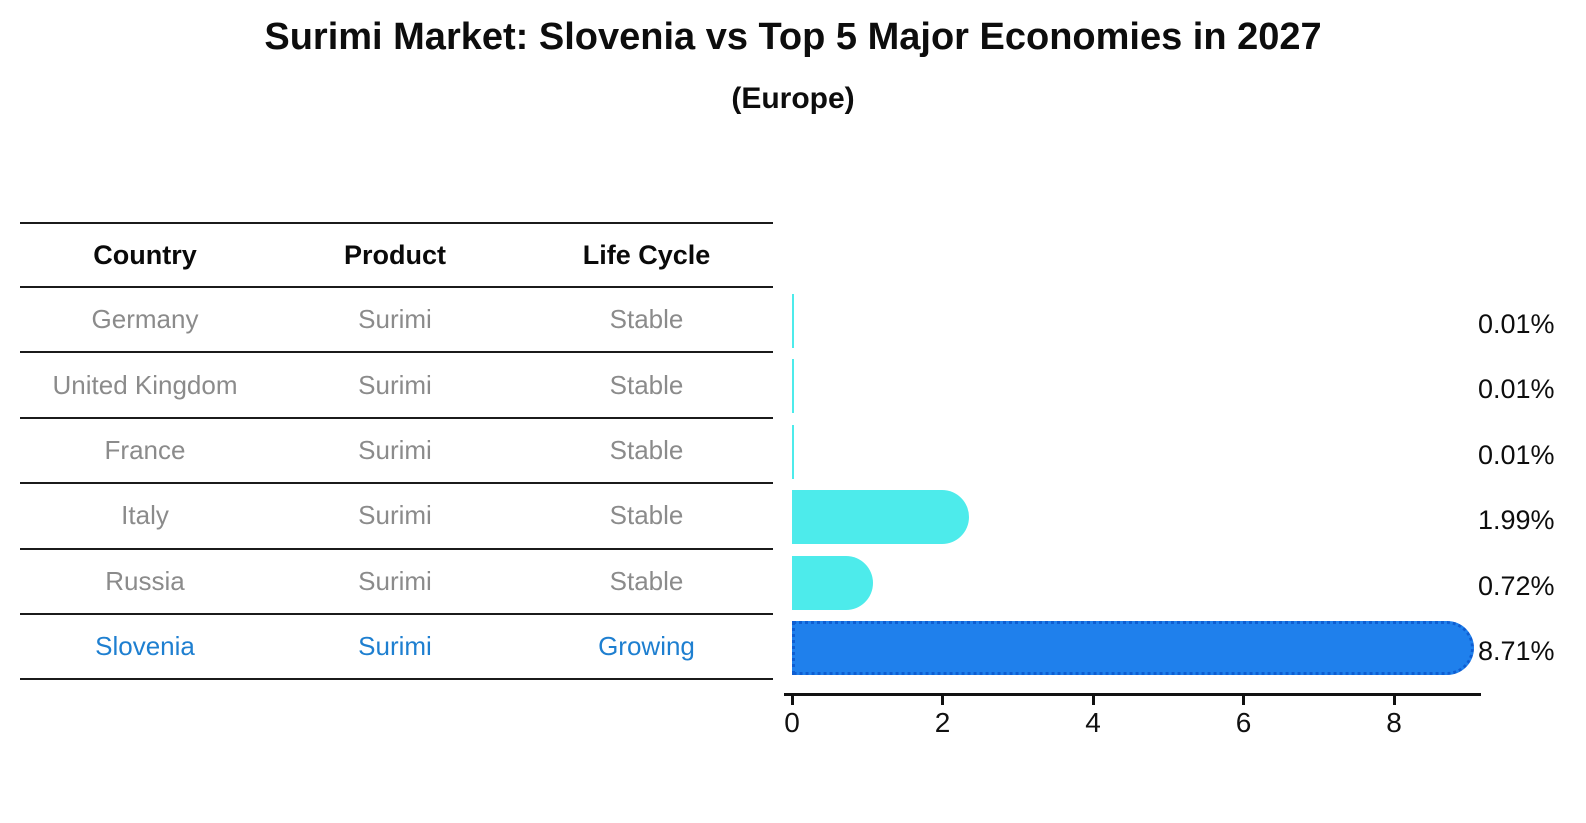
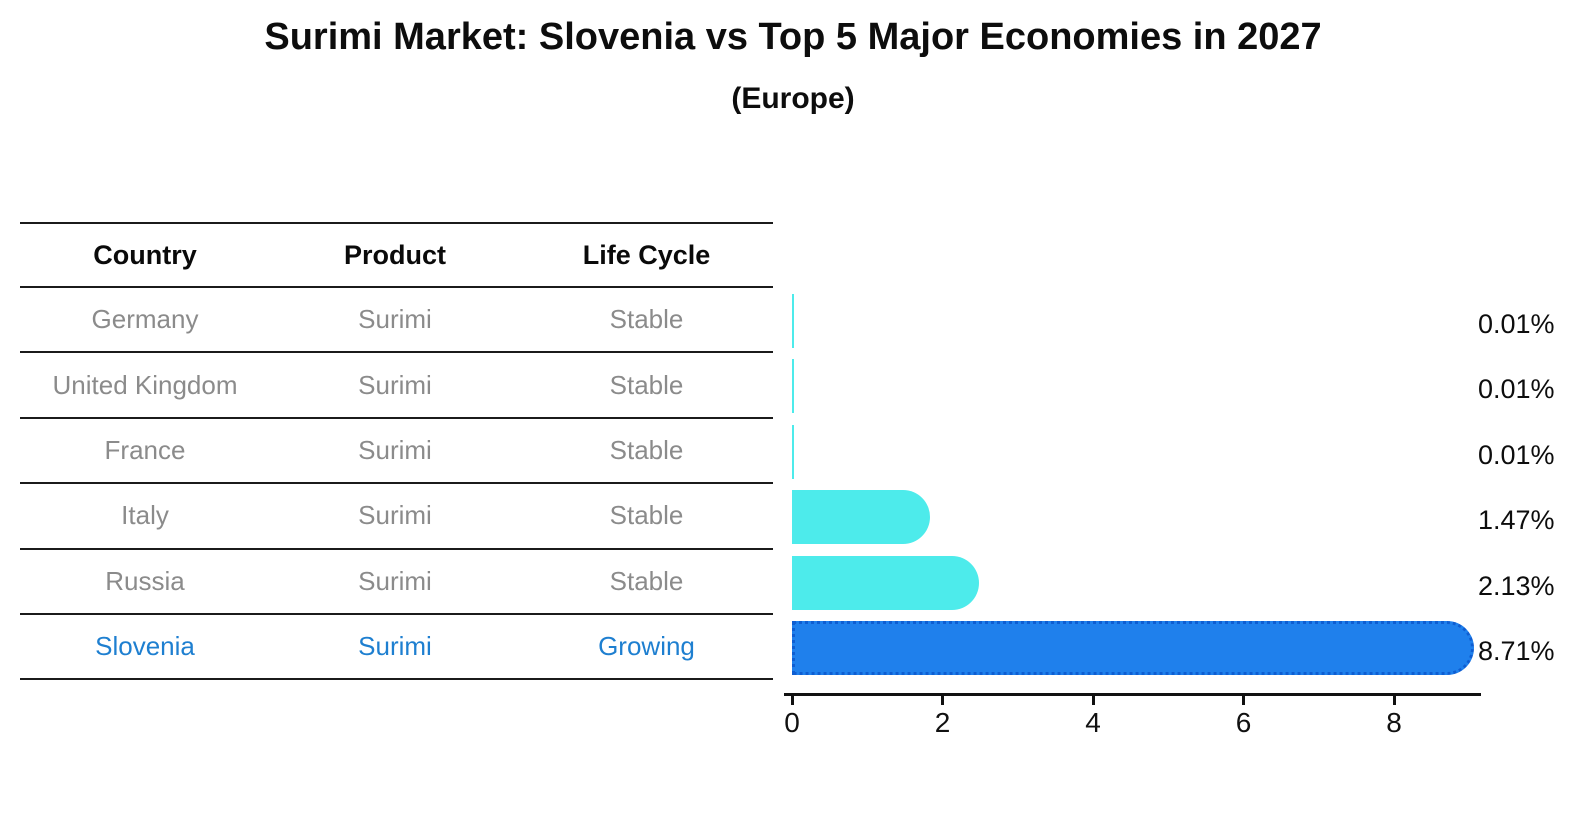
Italy: 1.99% -> 1.47%
Russia: 0.72% -> 2.13%
